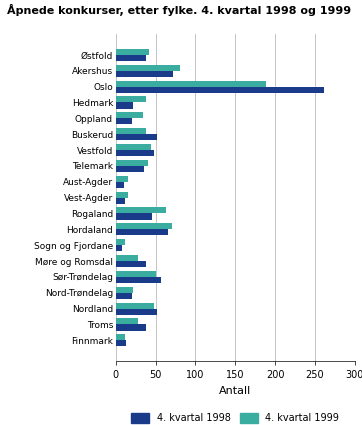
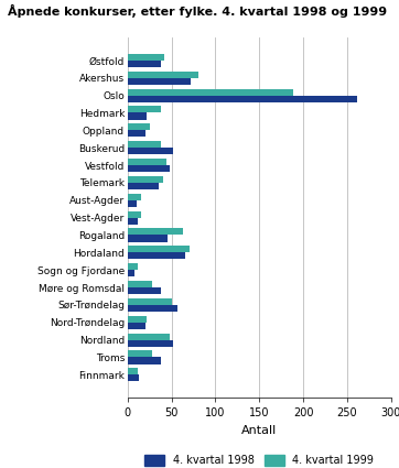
4. kvartal 1999/Oppland: 34 -> 25
